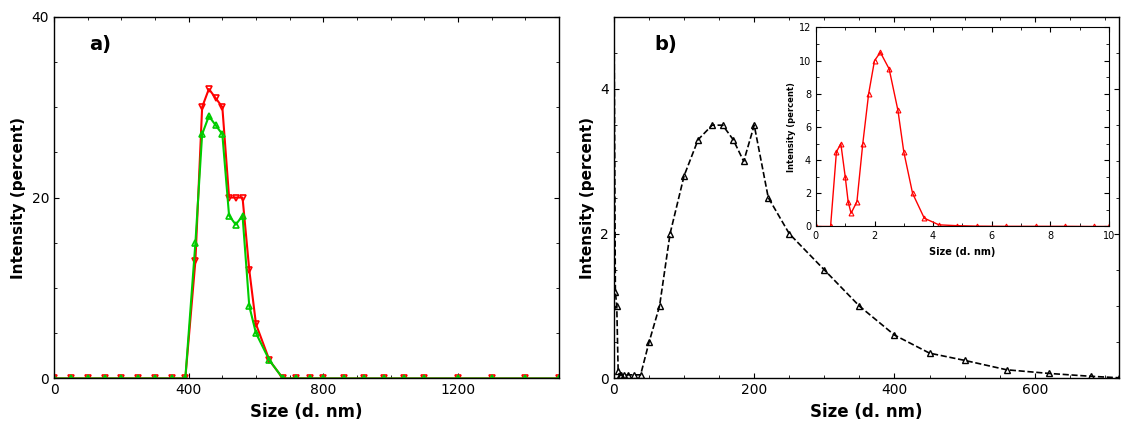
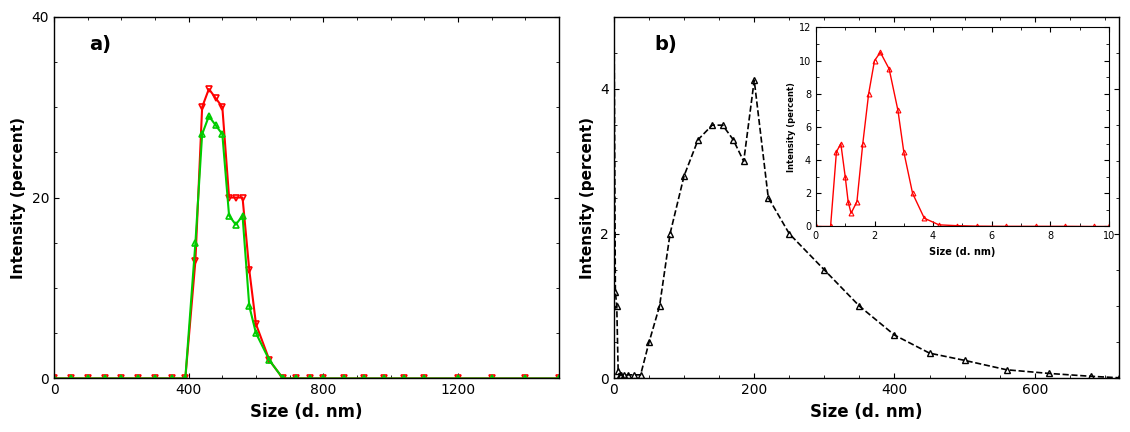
200: 3.50 -> 4.12
